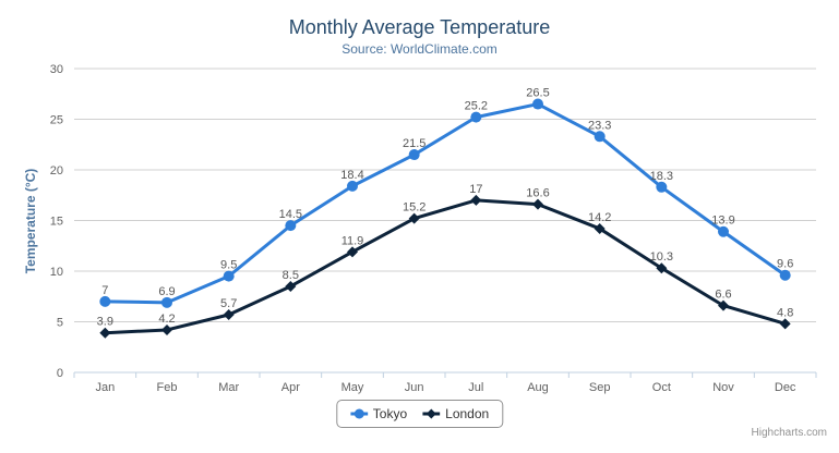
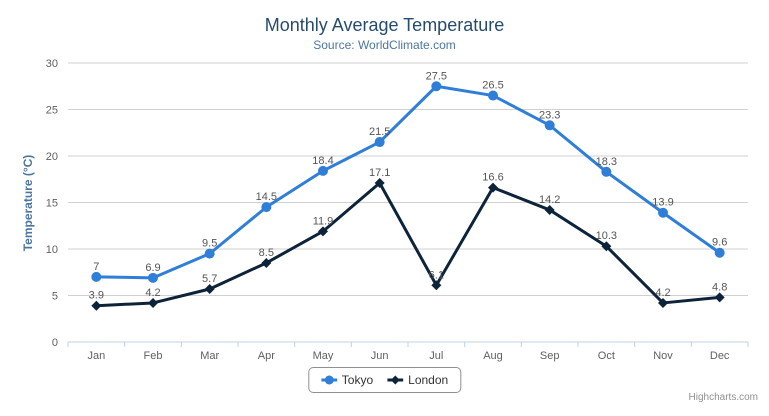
London/Jun: 15.2 -> 17.1
Tokyo/Jul: 25.2 -> 27.5
London/Jul: 17 -> 6.1
London/Nov: 6.6 -> 4.2
